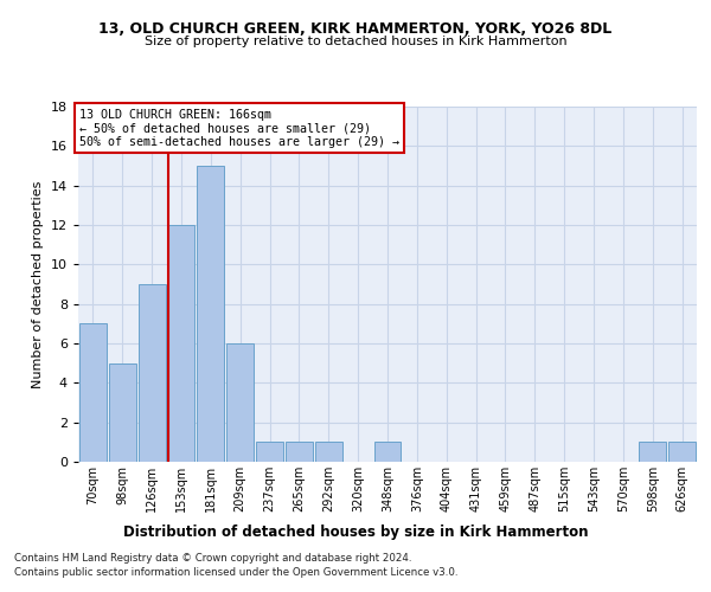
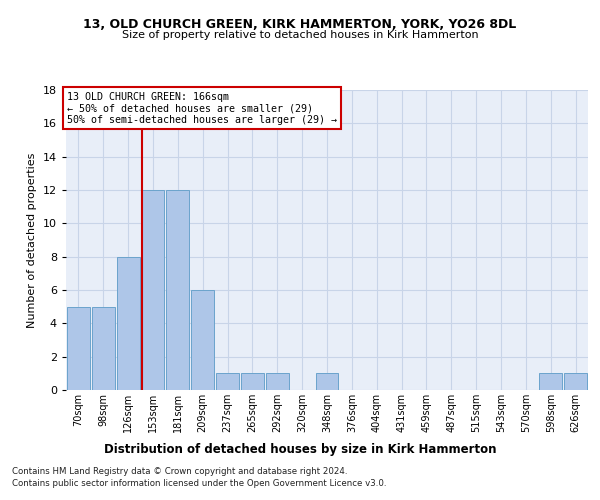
70sqm: 7 -> 5
126sqm: 9 -> 8
181sqm: 15 -> 12
